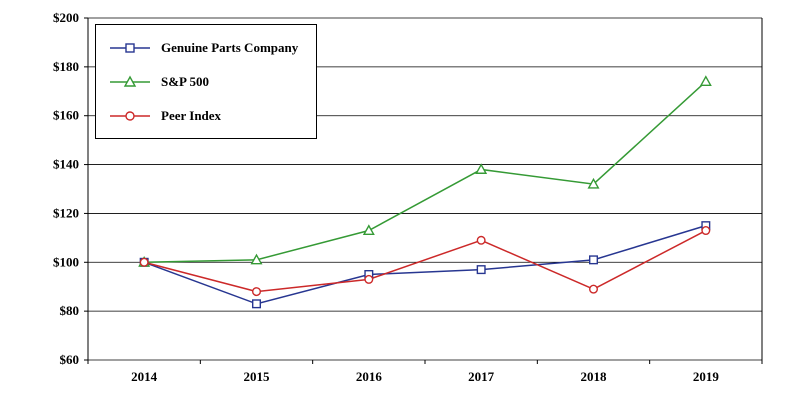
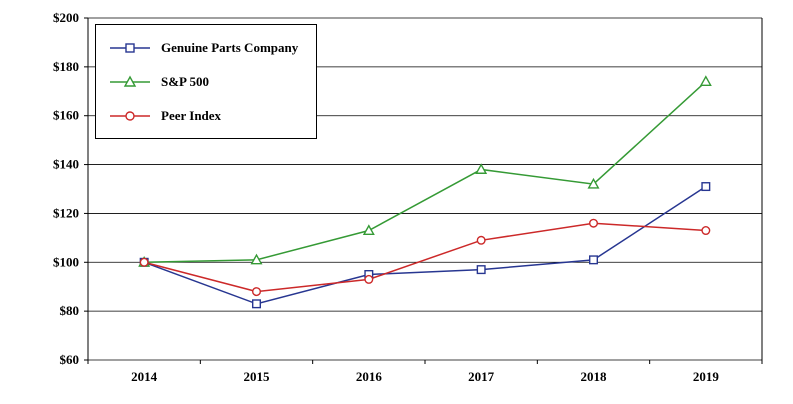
Peer Index/2018: $89 -> $116
Genuine Parts Company/2019: $115 -> $131
